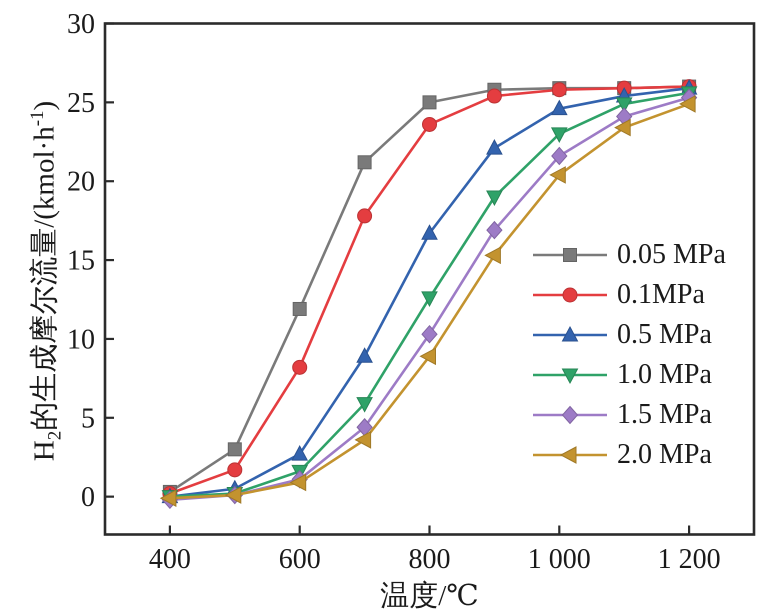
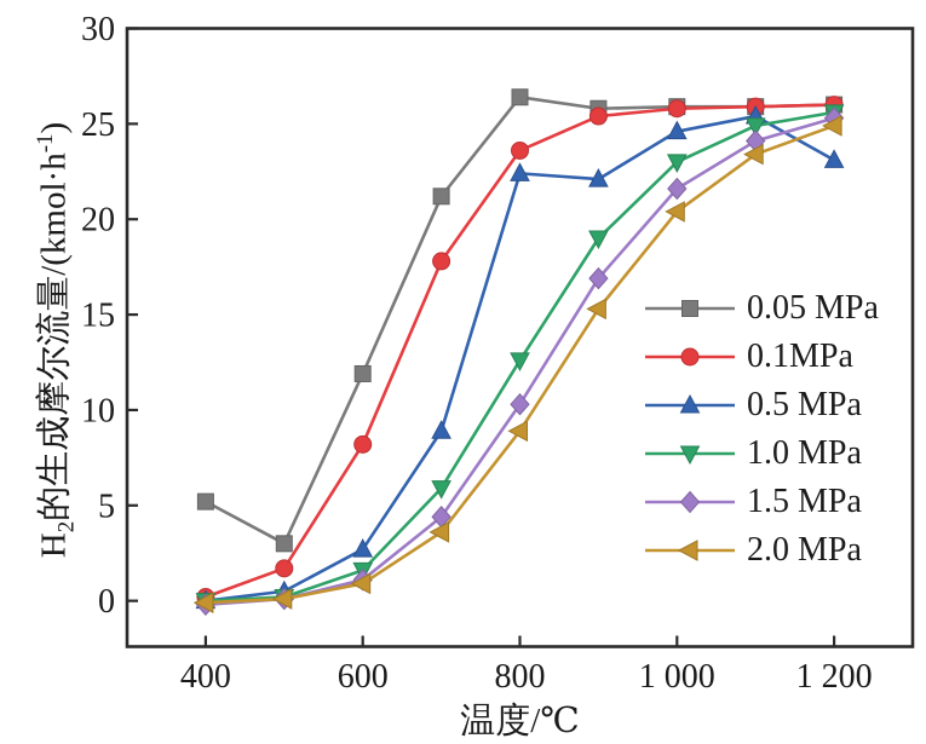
0.05 MPa/400: 0.3 -> 5.2
0.05 MPa/800: 25.0 -> 26.4
0.5 MPa/800: 16.7 -> 22.4
0.5 MPa/1200: 25.9 -> 23.1
